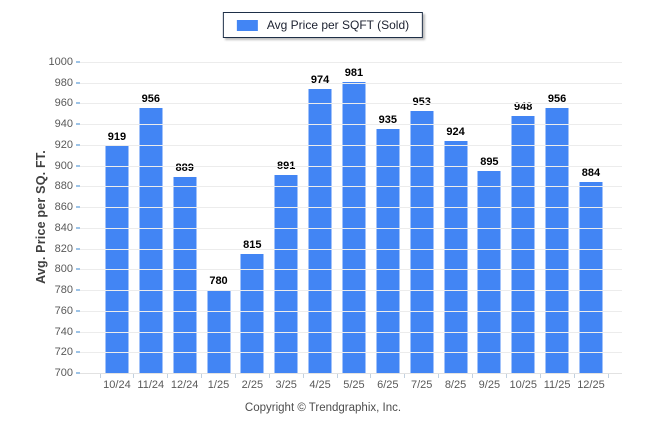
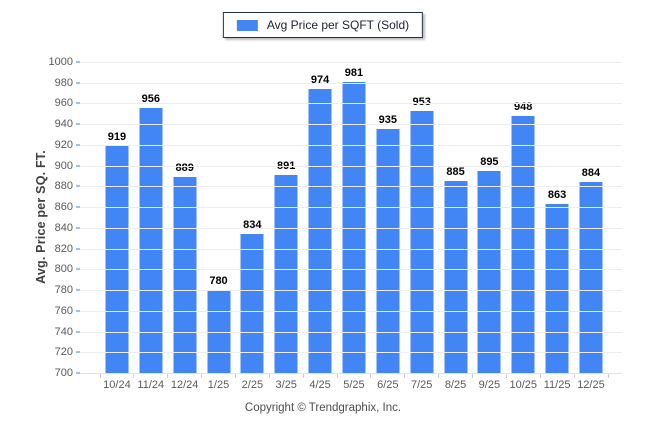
2/25: 815 -> 834
8/25: 924 -> 885
11/25: 956 -> 863
